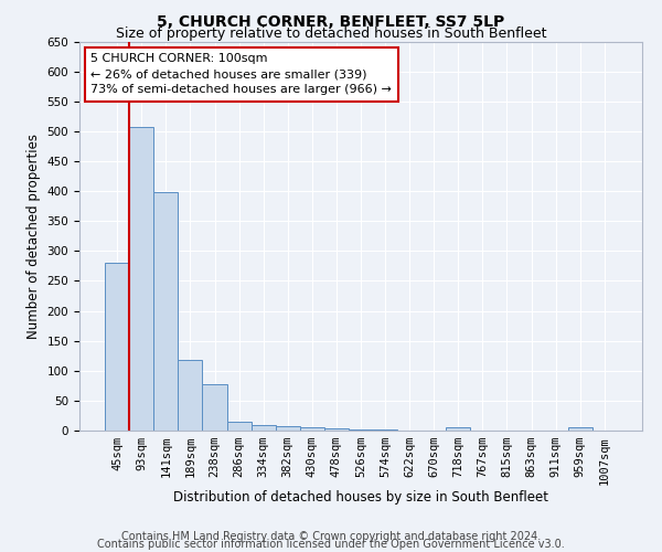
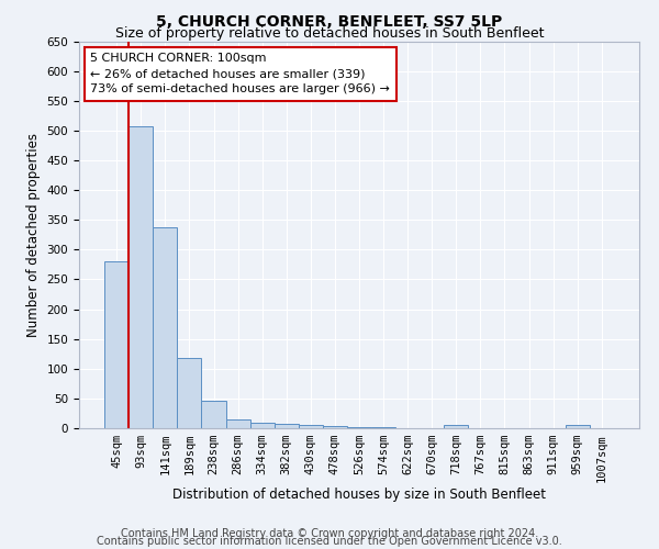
141sqm: 398 -> 338
238sqm: 78 -> 46
